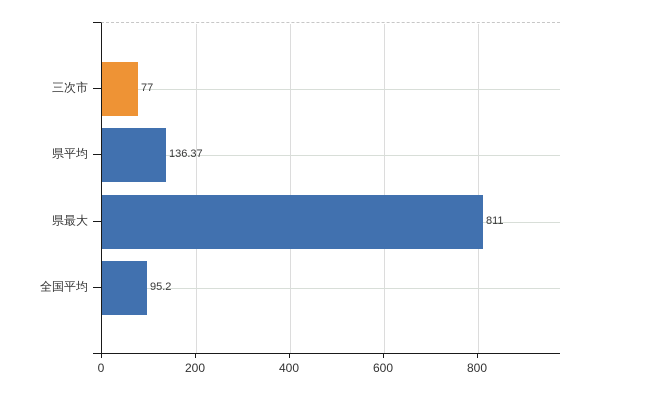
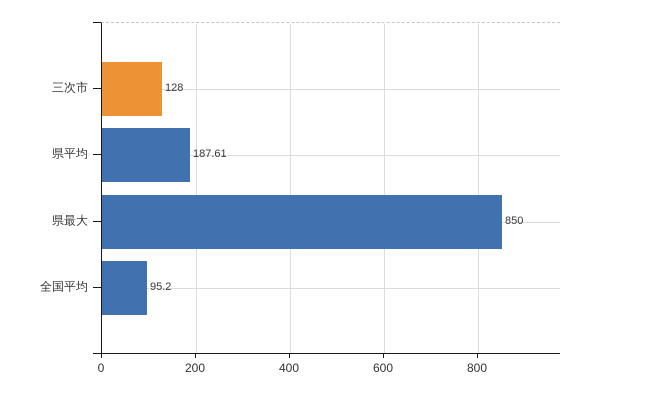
三次市: 77 -> 128
県平均: 136.37 -> 187.61
県最大: 811 -> 850
